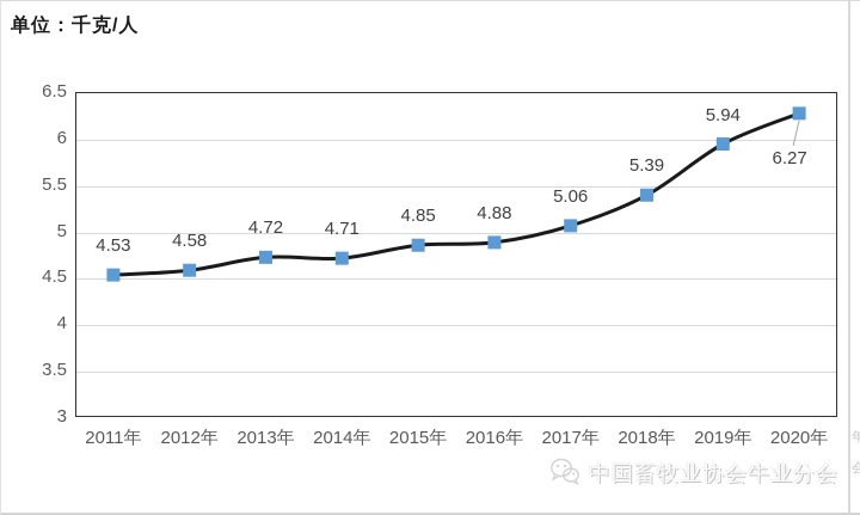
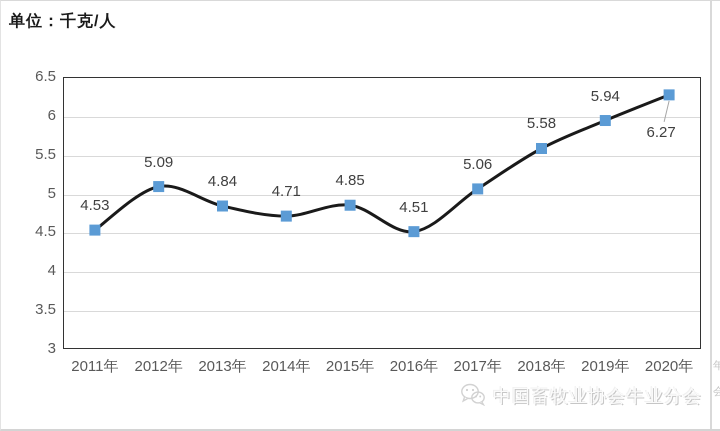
2012年: 4.58 -> 5.09
2013年: 4.72 -> 4.84
2016年: 4.88 -> 4.51
2018年: 5.39 -> 5.58
